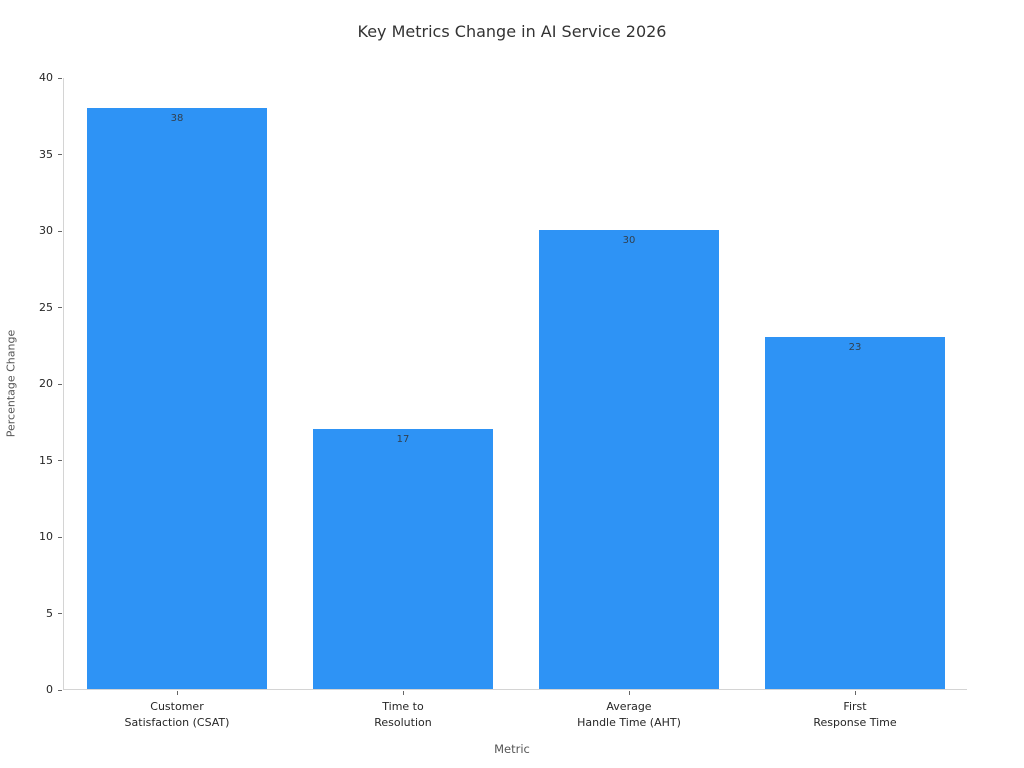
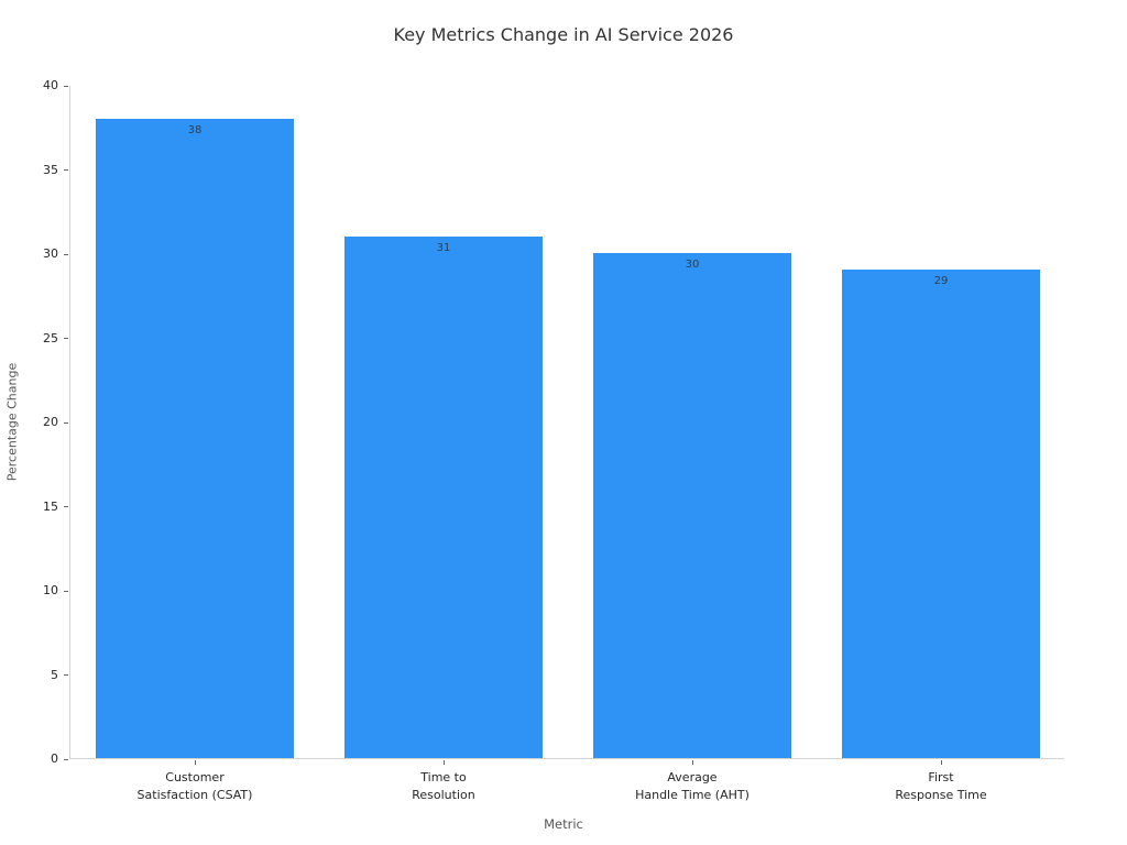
Time to Resolution: 17 -> 31
First Response Time: 23 -> 29
